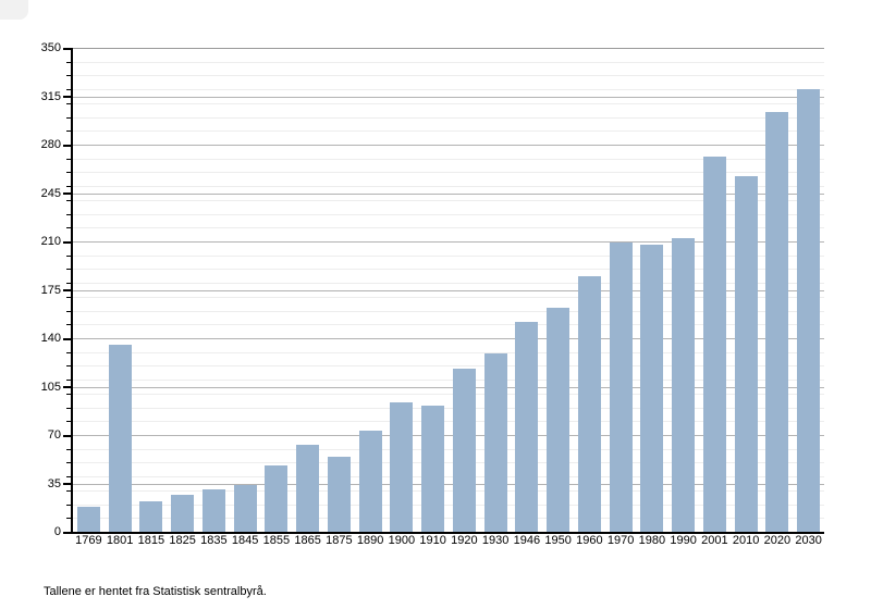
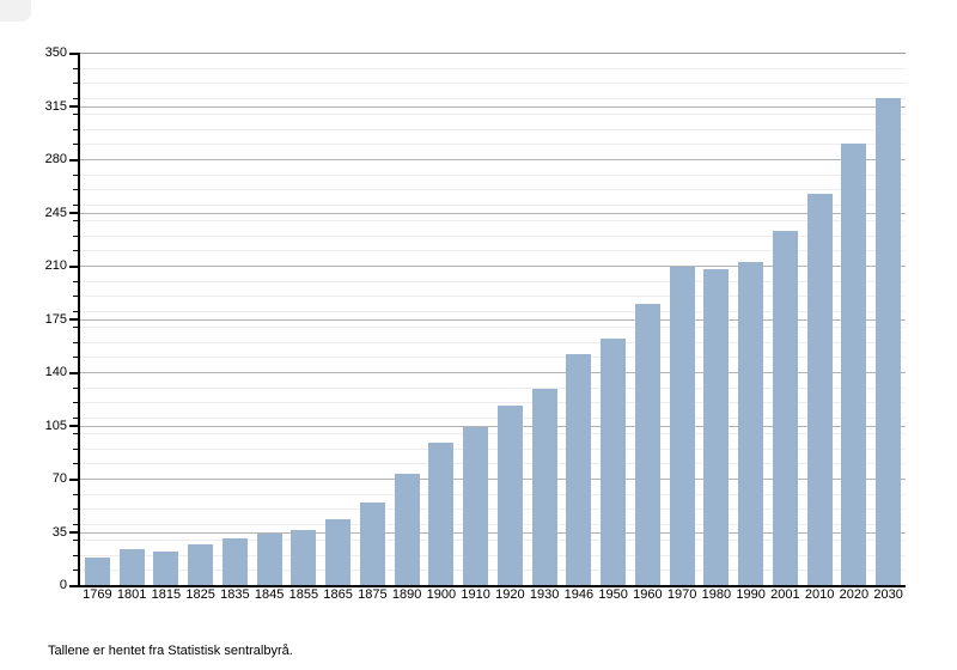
1801: 135 -> 24
1855: 48 -> 36
1865: 63 -> 43
1910: 91 -> 104
2001: 271 -> 233
2020: 304 -> 290
